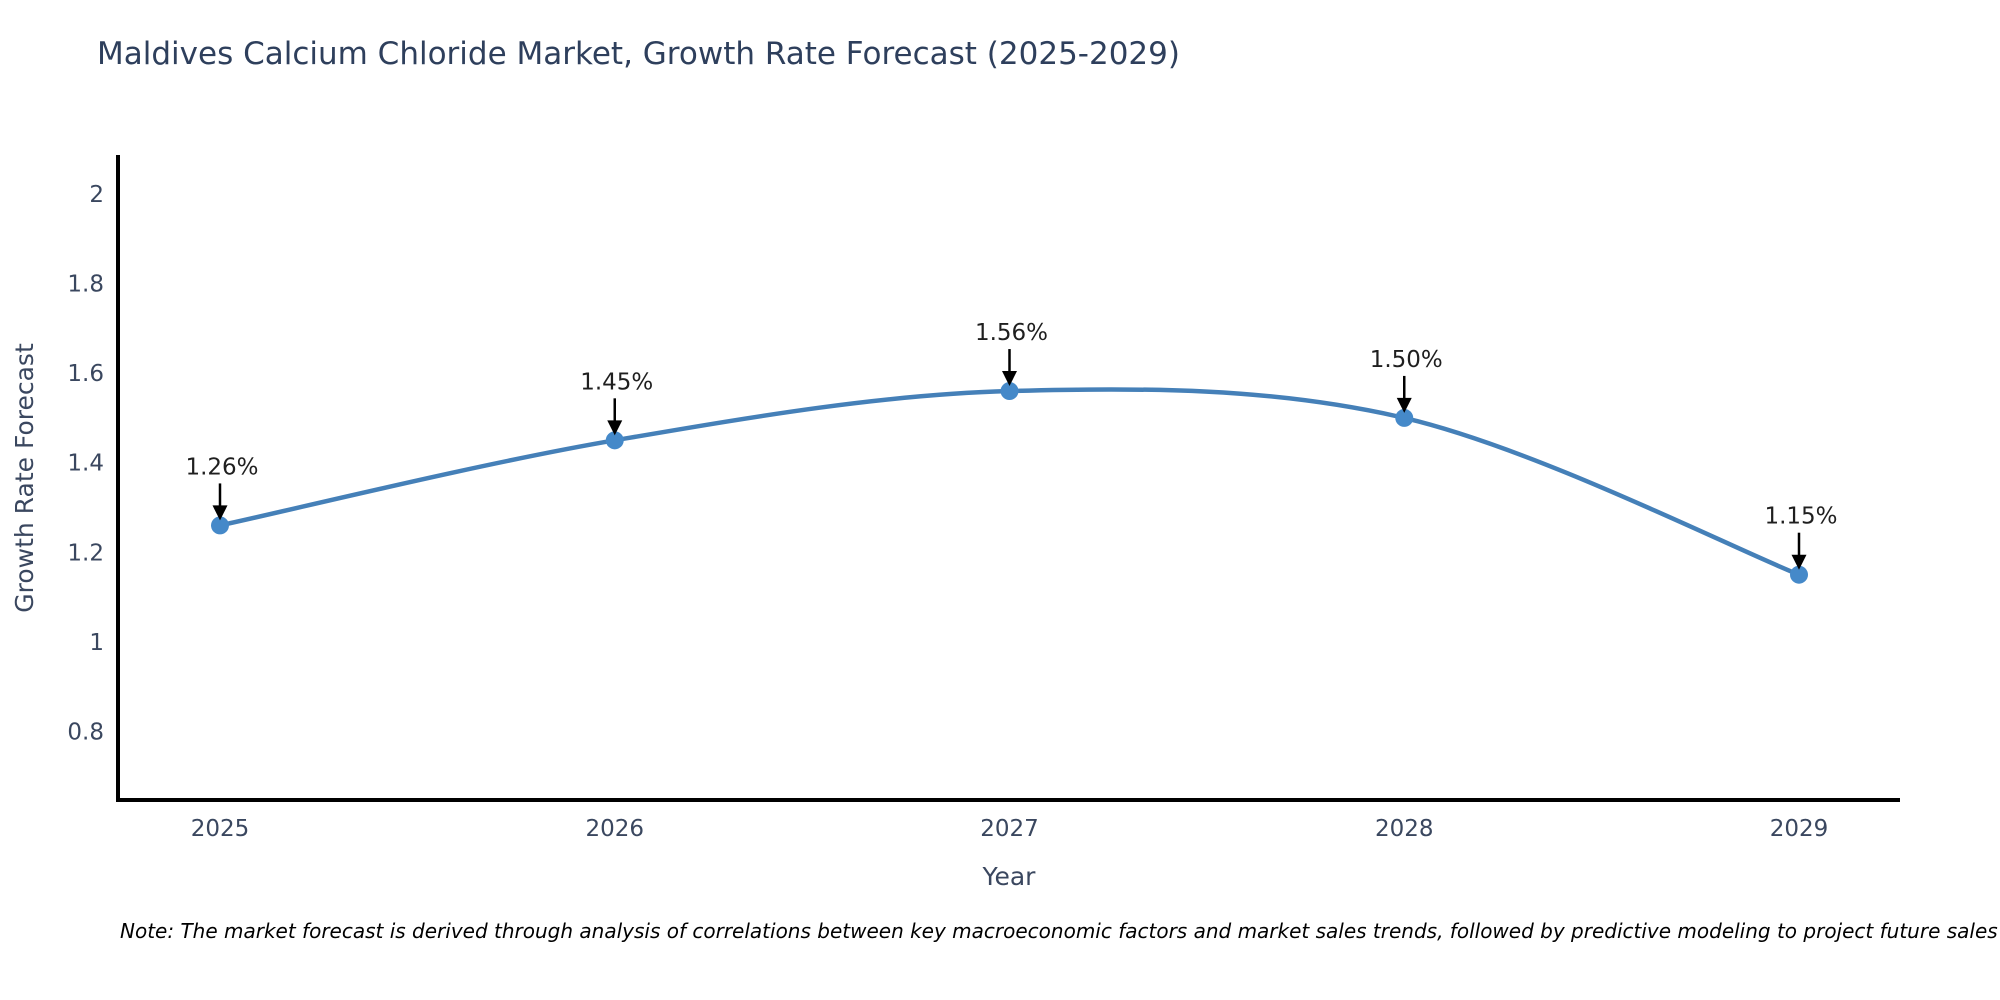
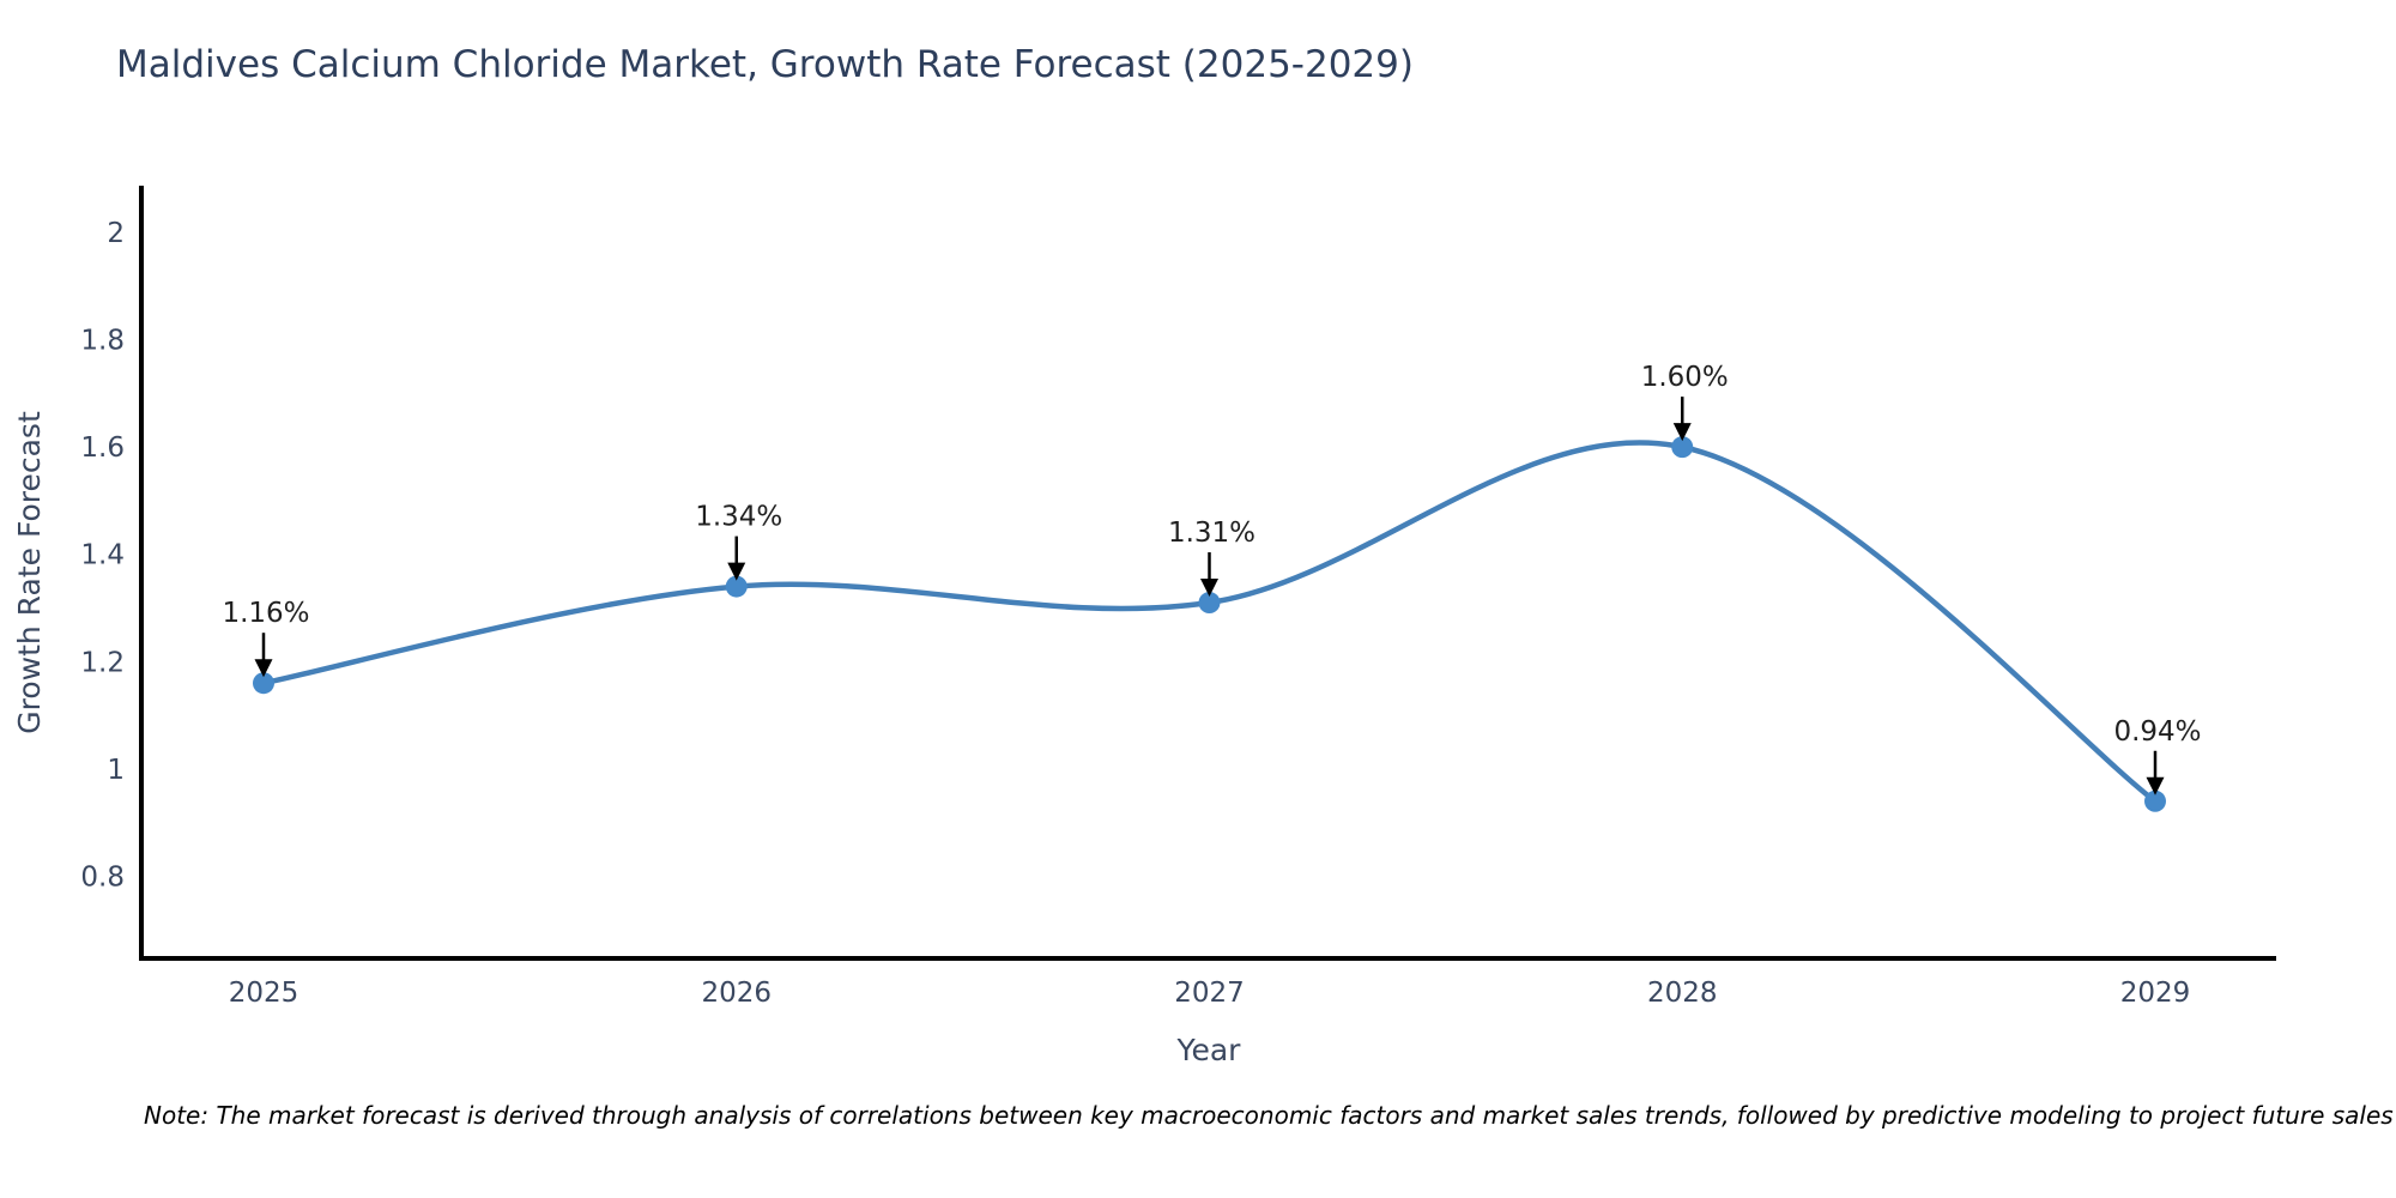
2025: 1.26% -> 1.16%
2026: 1.45% -> 1.34%
2027: 1.56% -> 1.31%
2028: 1.50% -> 1.60%
2029: 1.15% -> 0.94%
